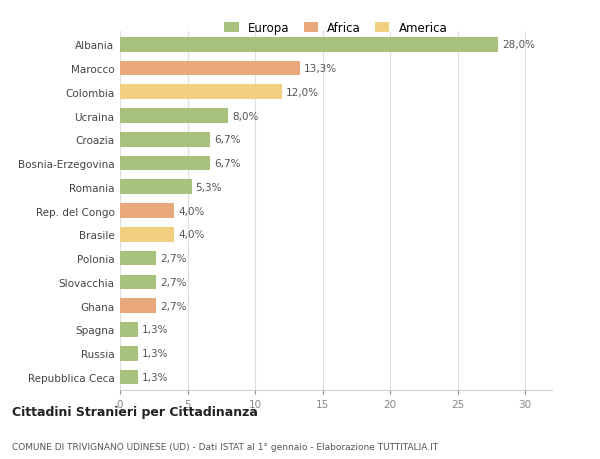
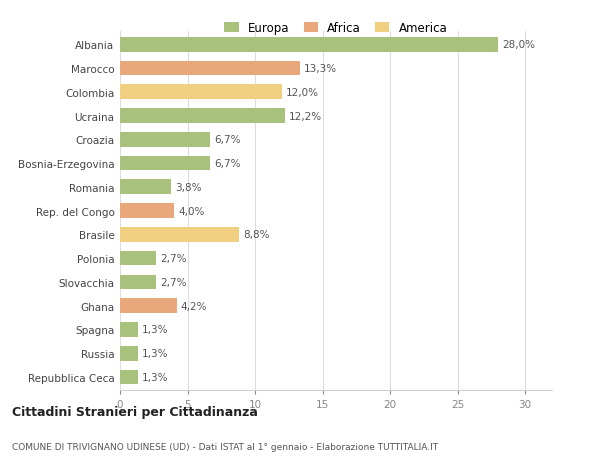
Ucraina: 8,0% -> 12,2%
Romania: 5,3% -> 3,8%
Brasile: 4,0% -> 8,8%
Ghana: 2,7% -> 4,2%
